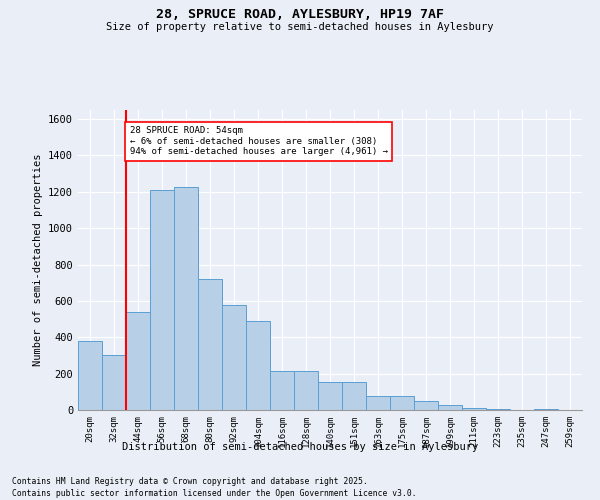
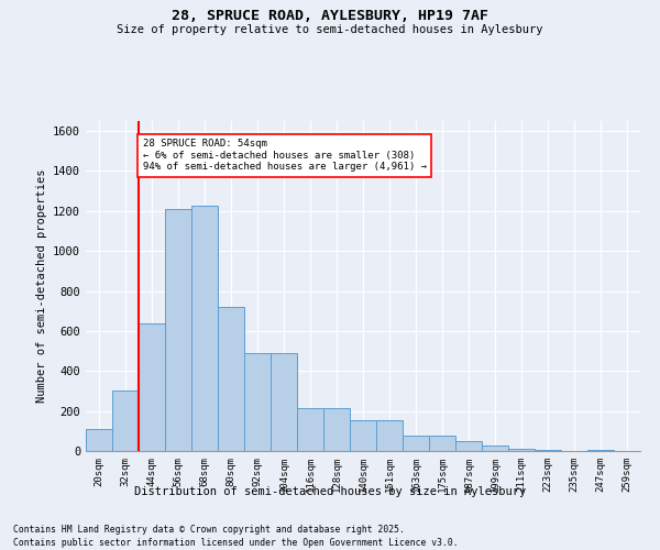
20sqm: 380 -> 110
44sqm: 540 -> 640
92sqm: 580 -> 490
